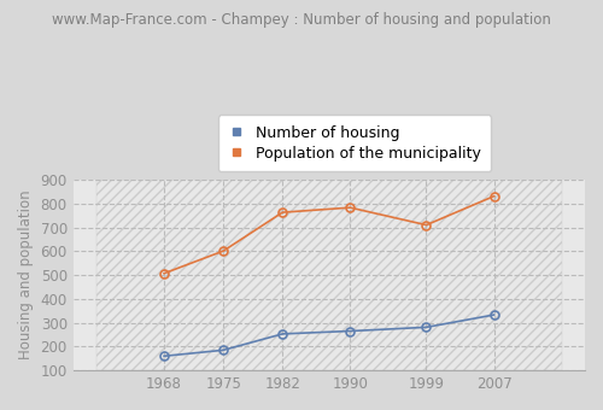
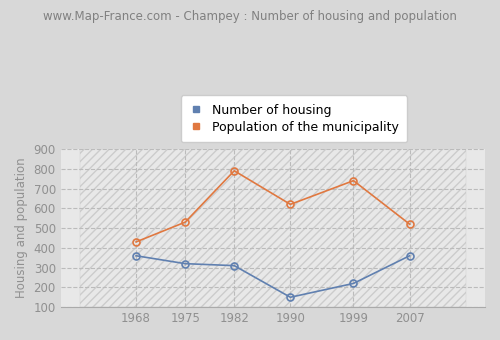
Number of housing/1968: 160 -> 360
Population of the municipality/1968: 510 -> 430
Number of housing/1975: 180 -> 320
Population of the municipality/1975: 600 -> 530
Number of housing/1982: 250 -> 310
Population of the municipality/1982: 760 -> 790
Number of housing/1990: 260 -> 150
Population of the municipality/1990: 780 -> 620
Number of housing/1999: 280 -> 220
Population of the municipality/1999: 710 -> 740
Number of housing/2007: 330 -> 360
Population of the municipality/2007: 830 -> 520
